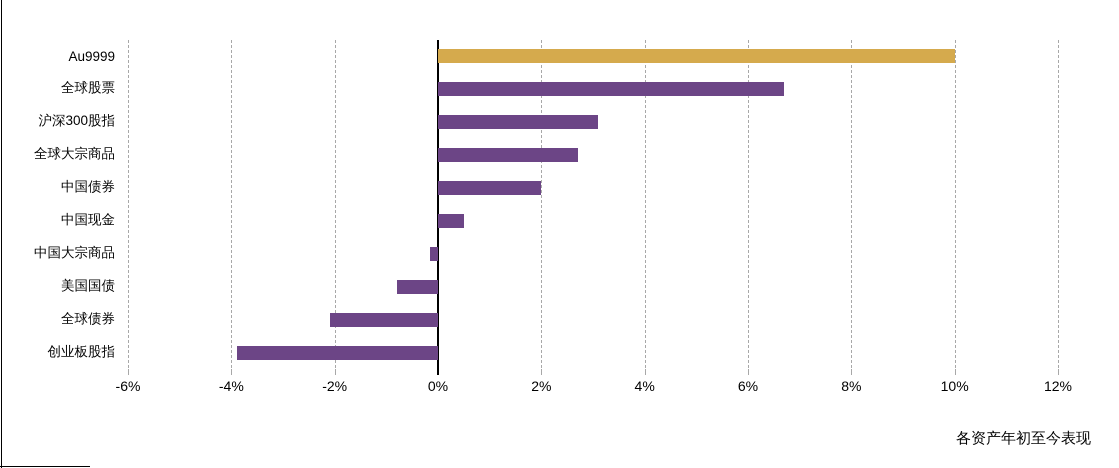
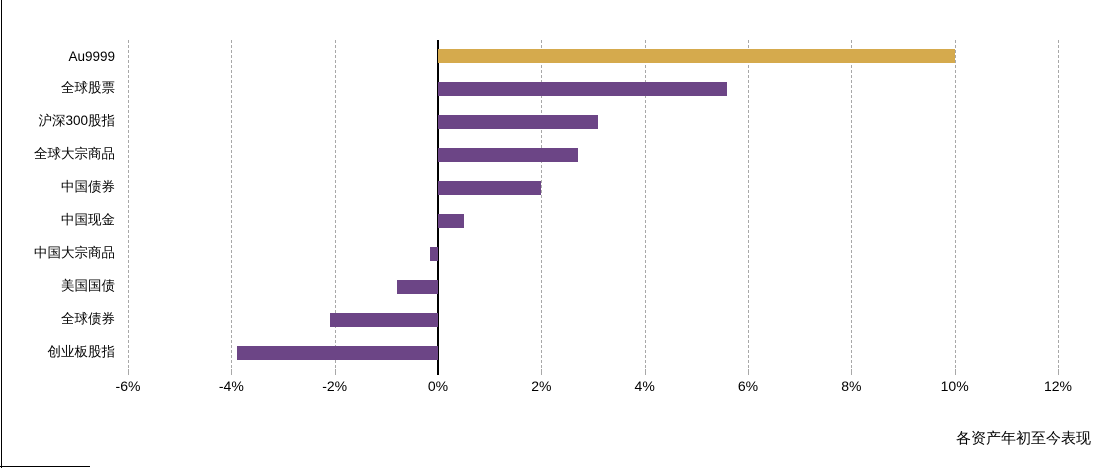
全球股票: 6.7% -> 5.6%
